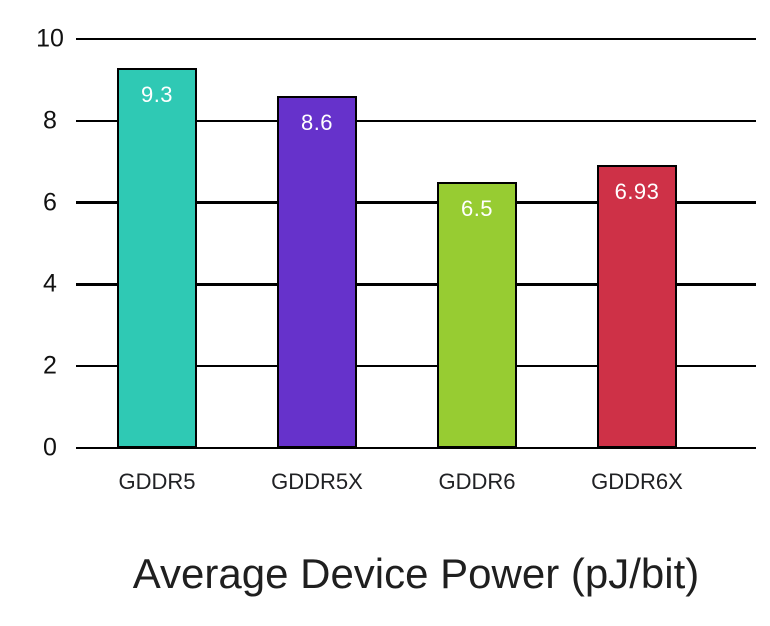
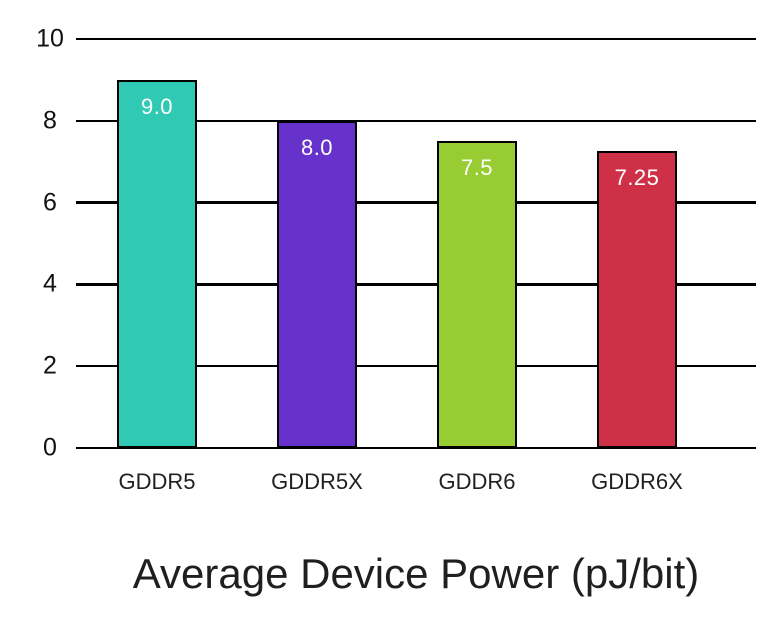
GDDR5: 9.3 -> 9.0
GDDR5X: 8.6 -> 8.0
GDDR6: 6.5 -> 7.5
GDDR6X: 6.93 -> 7.25
